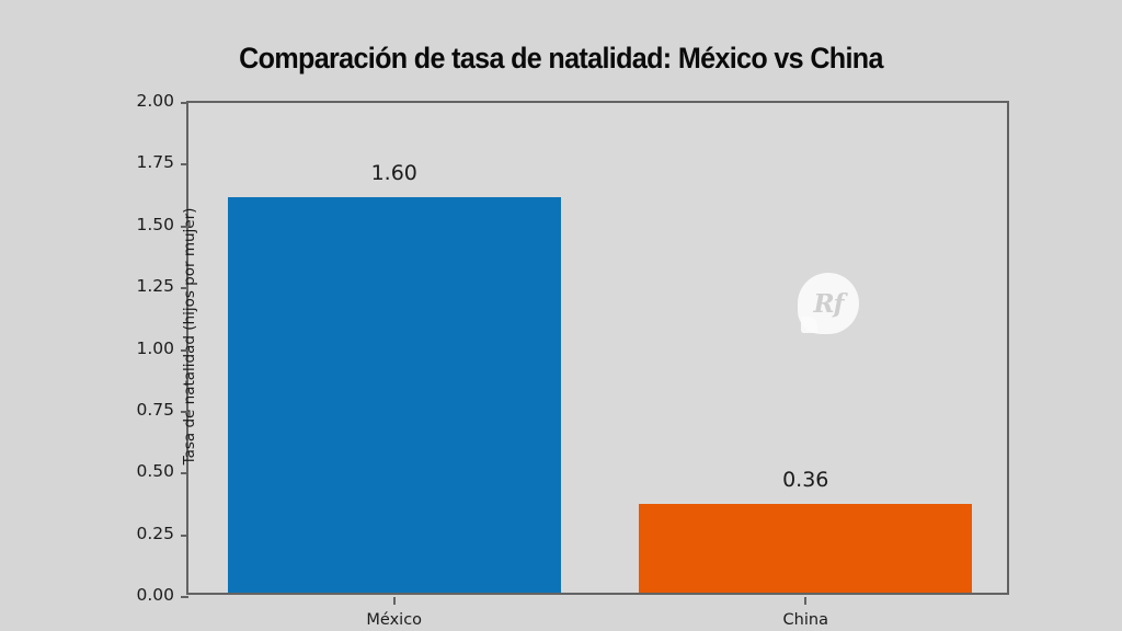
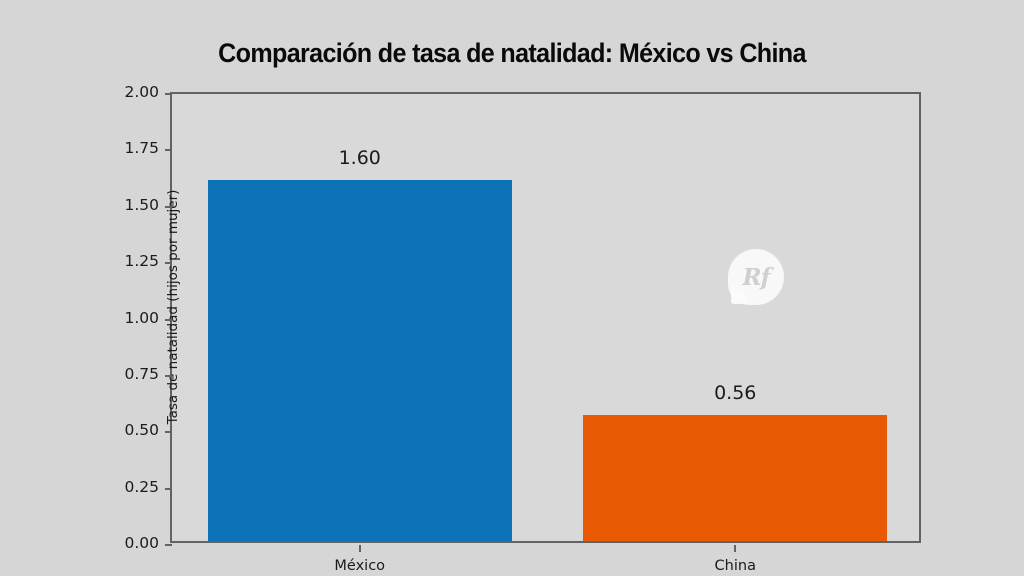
China: 0.36 -> 0.56
